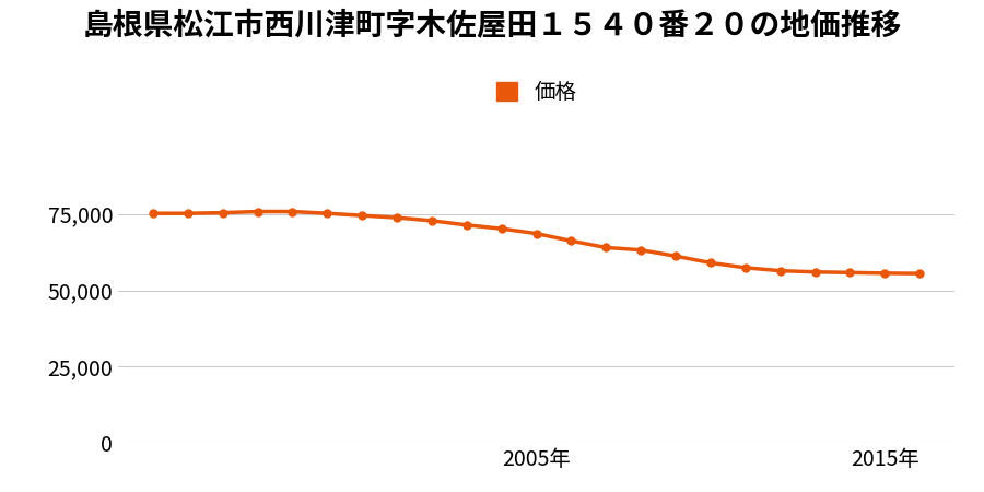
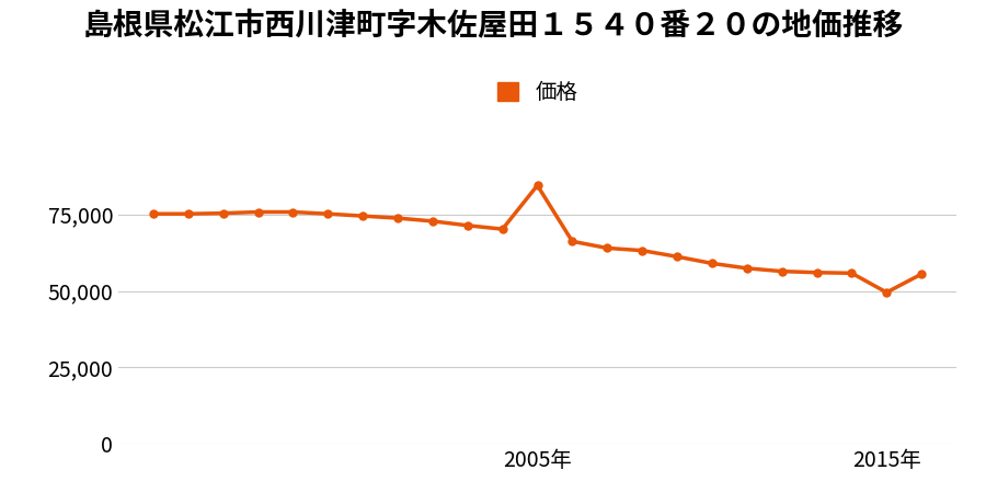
2005年: 68,600 -> 84,500
2015年: 55,600 -> 49,500
